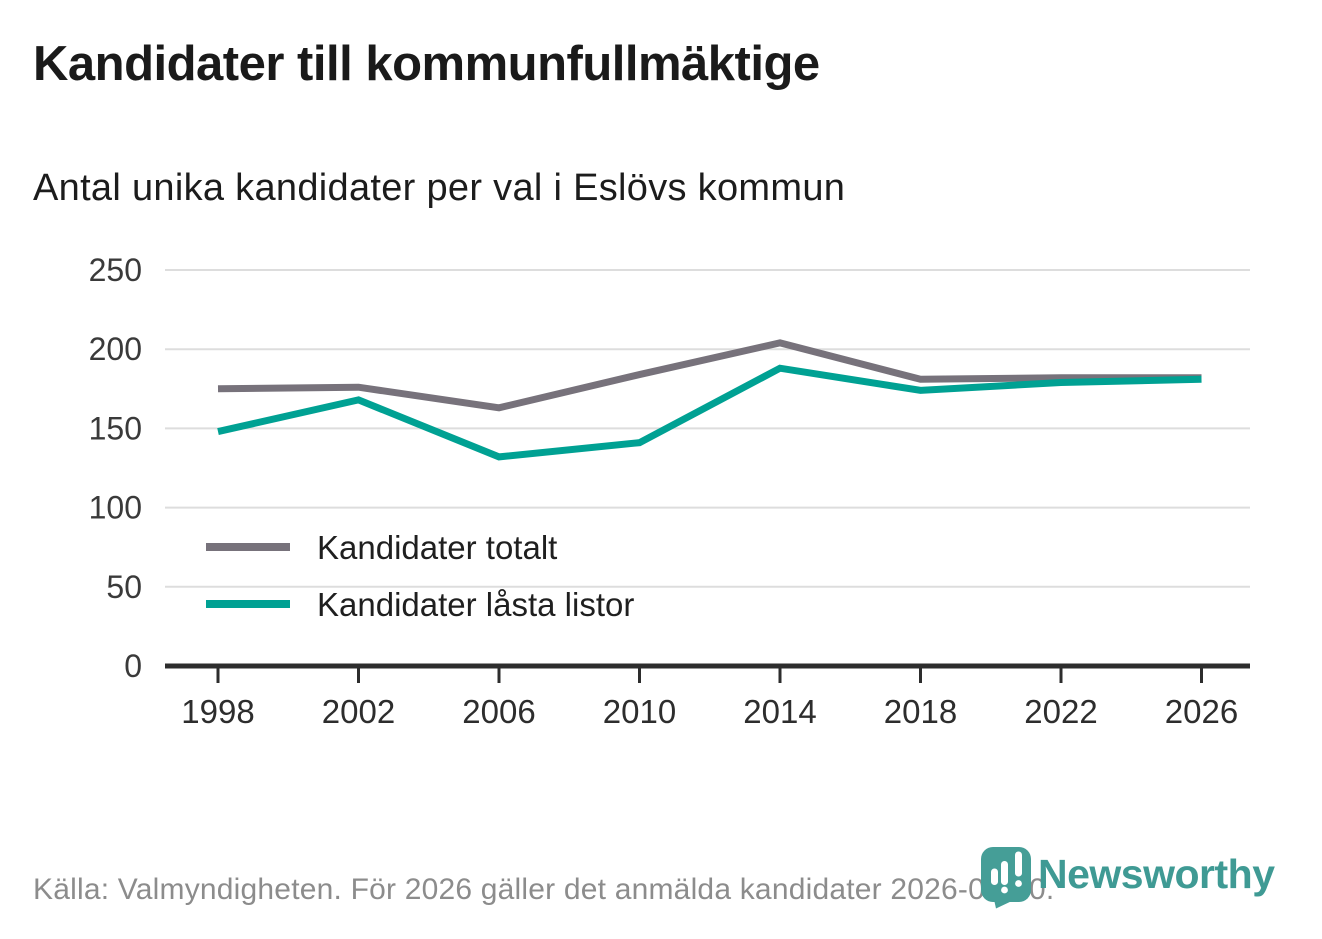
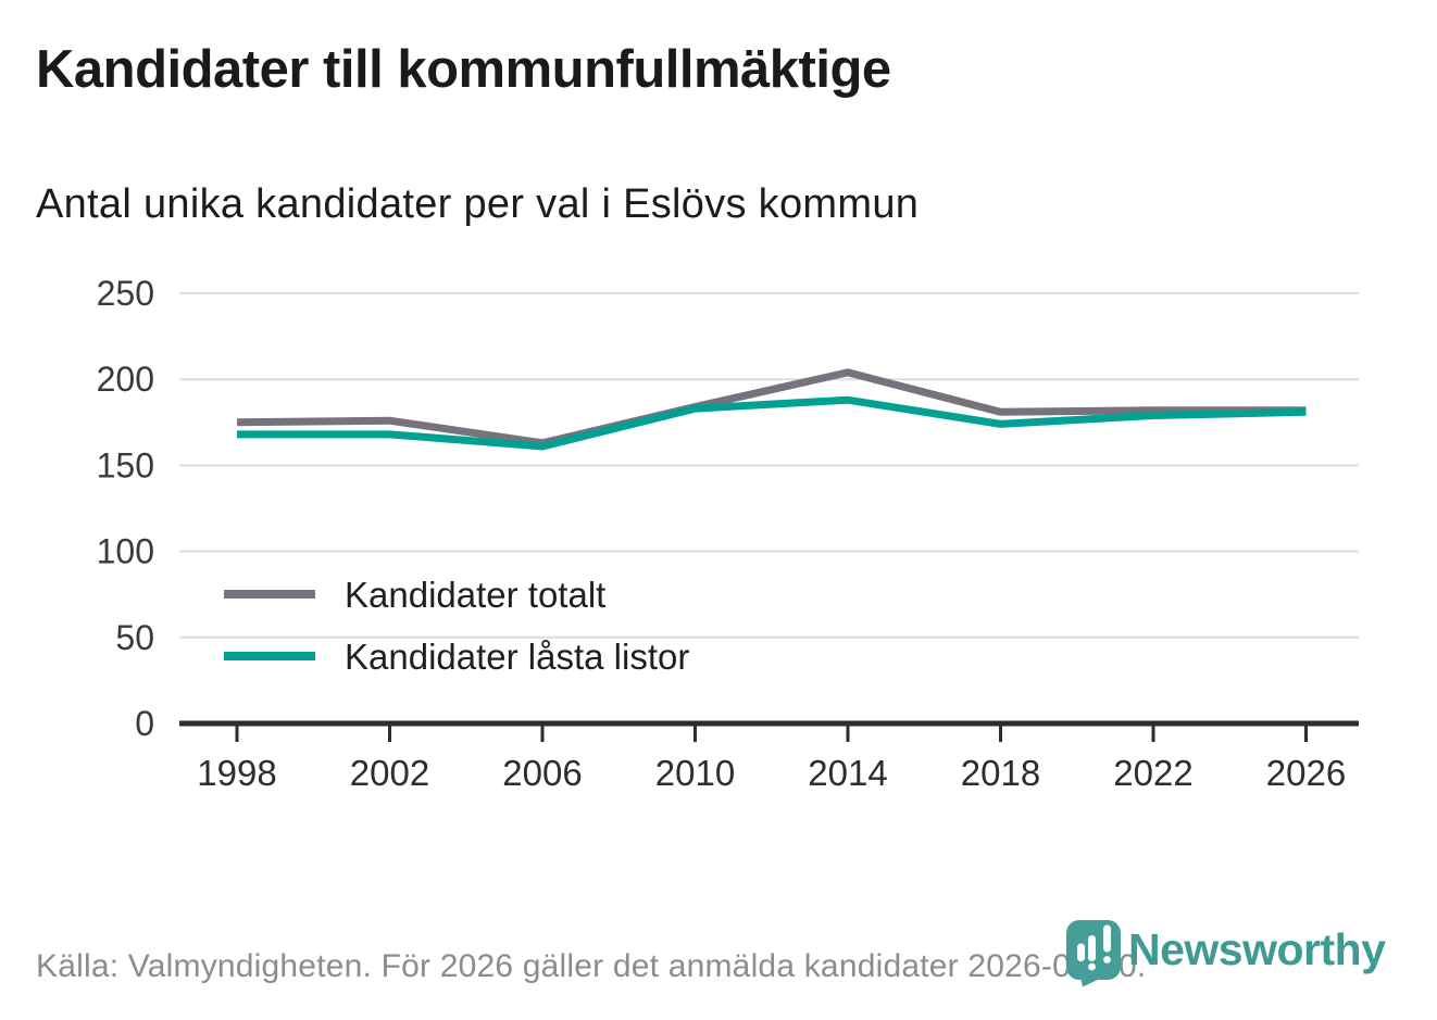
Kandidater låsta listor/1998: 148 -> 168
Kandidater låsta listor/2006: 132 -> 161
Kandidater låsta listor/2010: 141 -> 183
